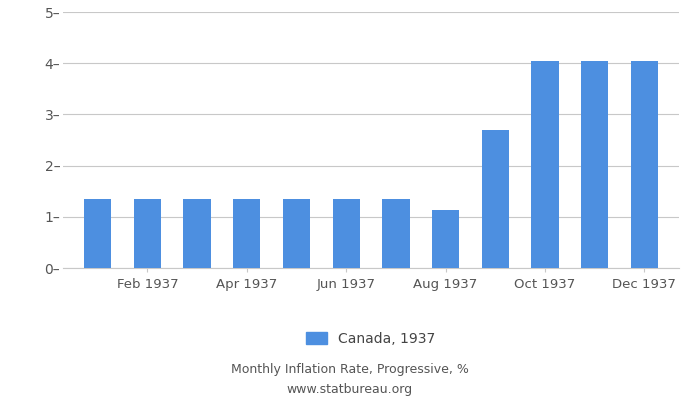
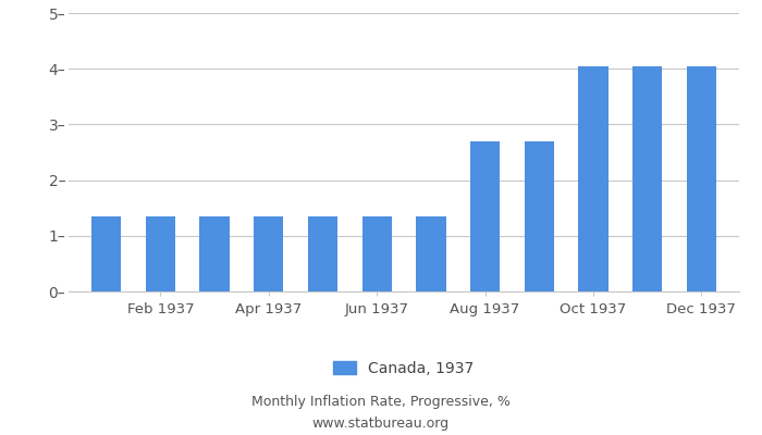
Aug 1937: 1.14– -> 2.70–
